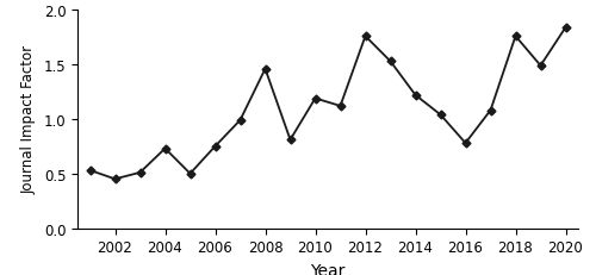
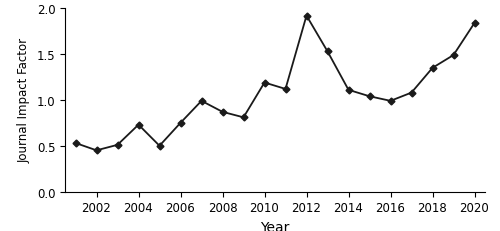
2008: 1.46 -> 0.87
2012: 1.76 -> 1.92
2014: 1.22 -> 1.11
2016: 0.78 -> 0.99
2018: 1.76 -> 1.35
